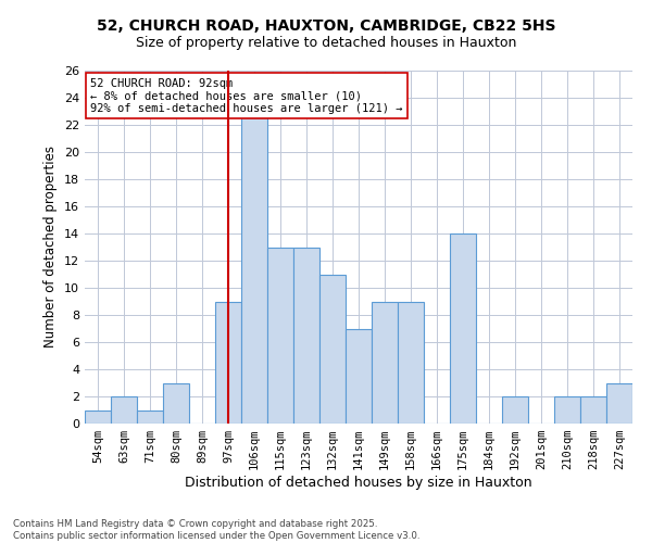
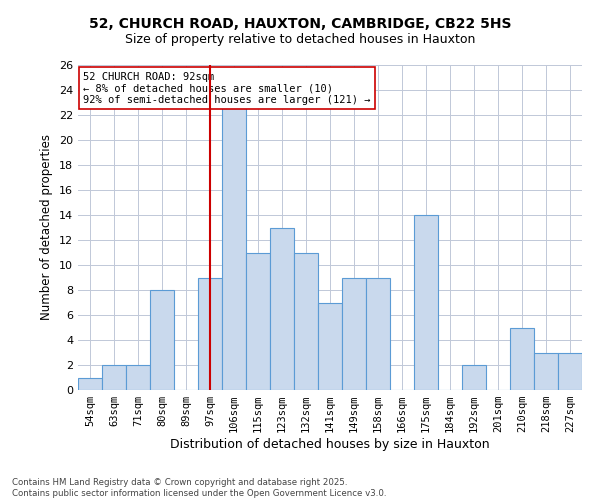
71sqm: 1 -> 2
80sqm: 3 -> 8
115sqm: 13 -> 11
210sqm: 2 -> 5
218sqm: 2 -> 3
